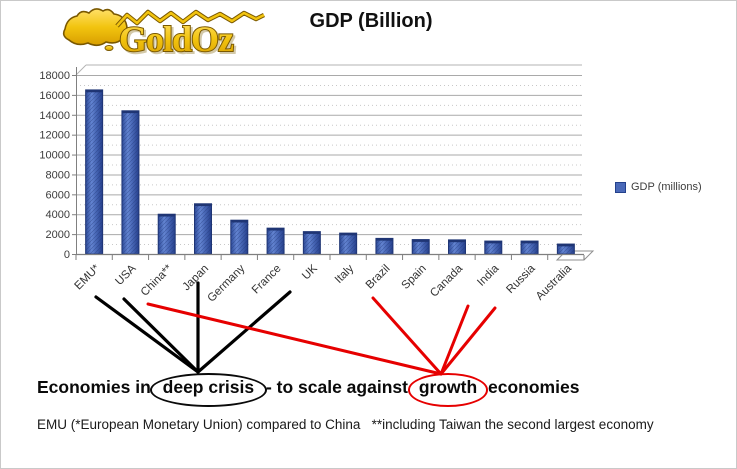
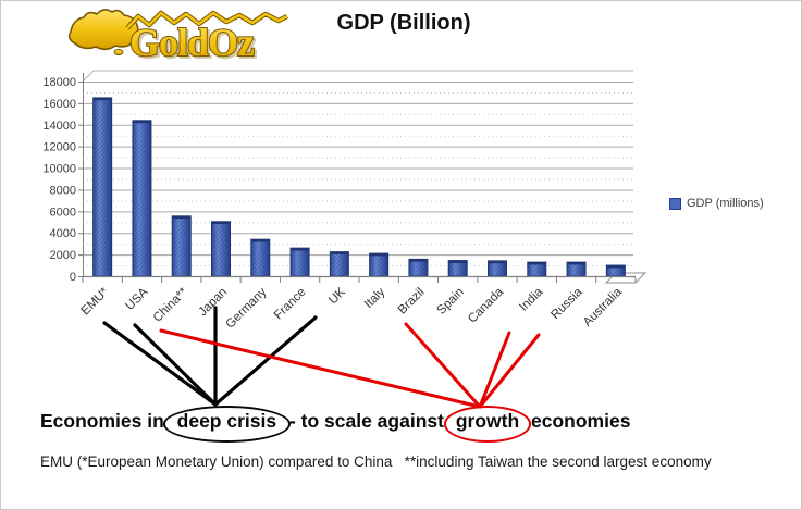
China**: 4000 -> 6000
